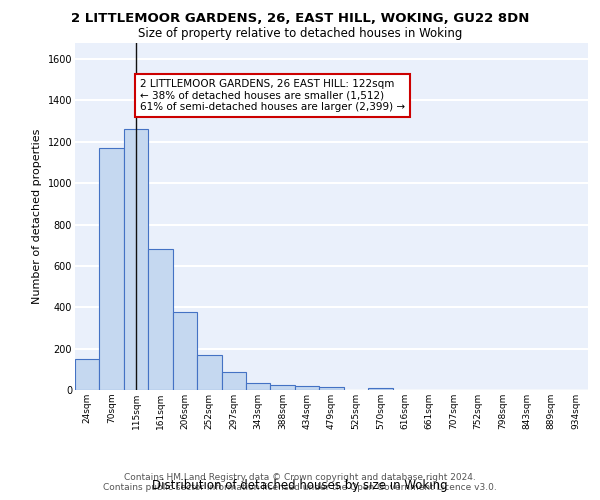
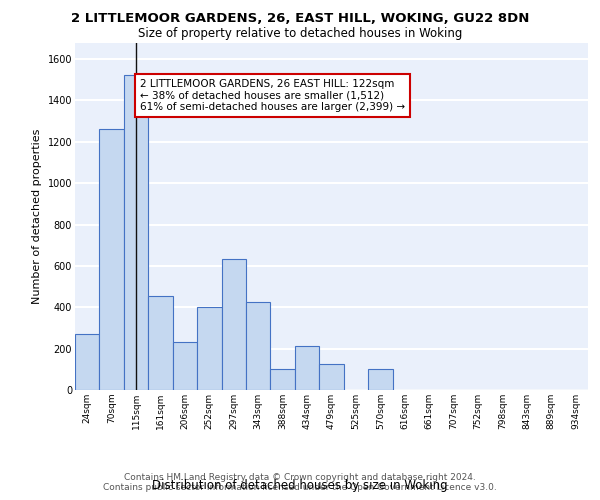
24sqm: 150 -> 270
70sqm: 1170 -> 1260
115sqm: 1260 -> 1525
161sqm: 680 -> 455
206sqm: 375 -> 230
252sqm: 168 -> 400
297sqm: 88 -> 635
343sqm: 35 -> 425
388sqm: 25 -> 100
434sqm: 20 -> 215
479sqm: 14 -> 125
570sqm: 12 -> 100
